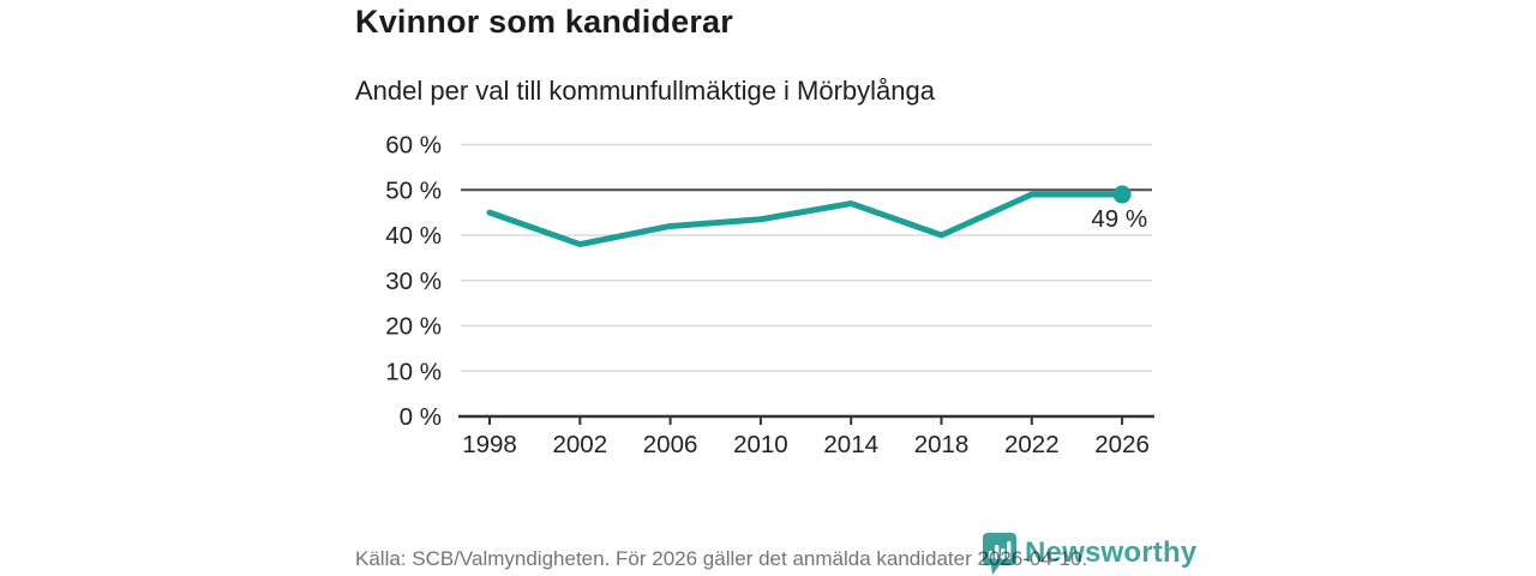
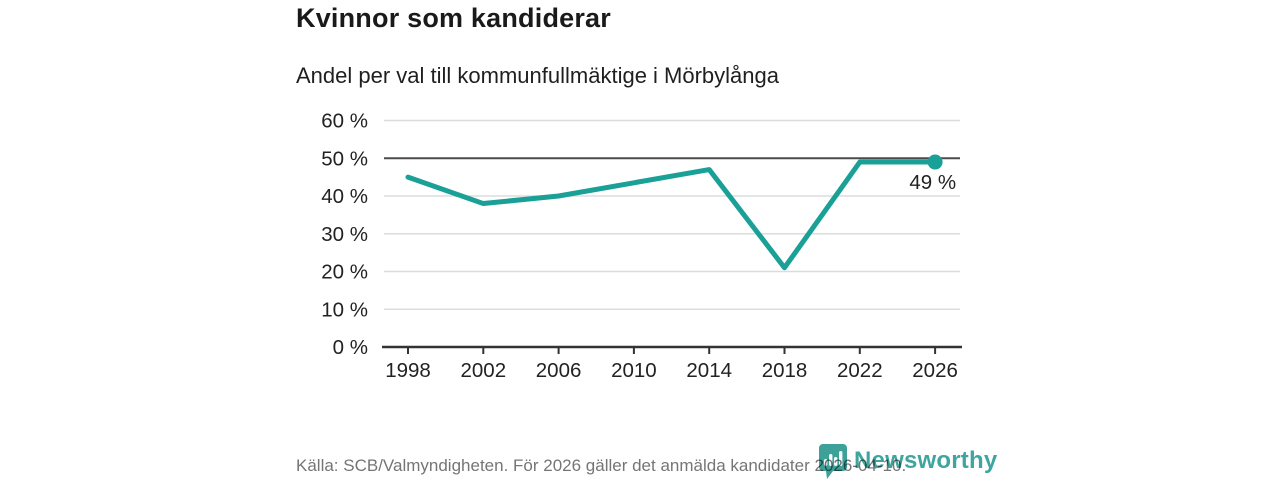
2006: 42% -> 40%
2018: 40% -> 21%
